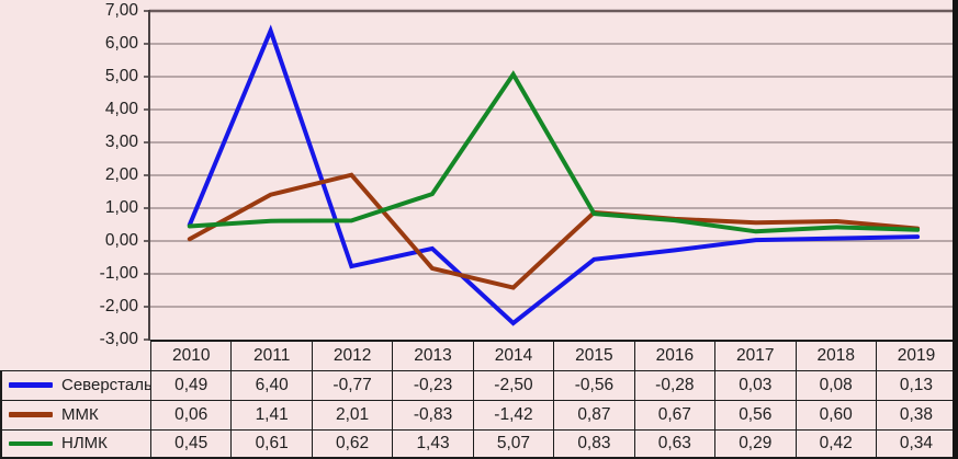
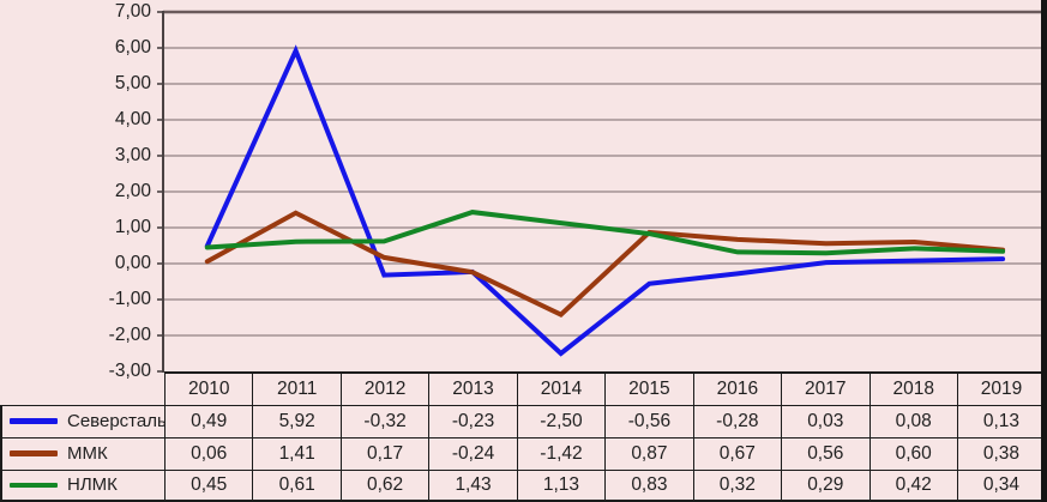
Северсталь/2011: 6,40 -> 5,92
Северсталь/2012: -0,77 -> -0,32
ММК/2012: 2,01 -> 0,17
ММК/2013: -0,83 -> -0,24
НЛМК/2014: 5,07 -> 1,13
НЛМК/2016: 0,63 -> 0,32
